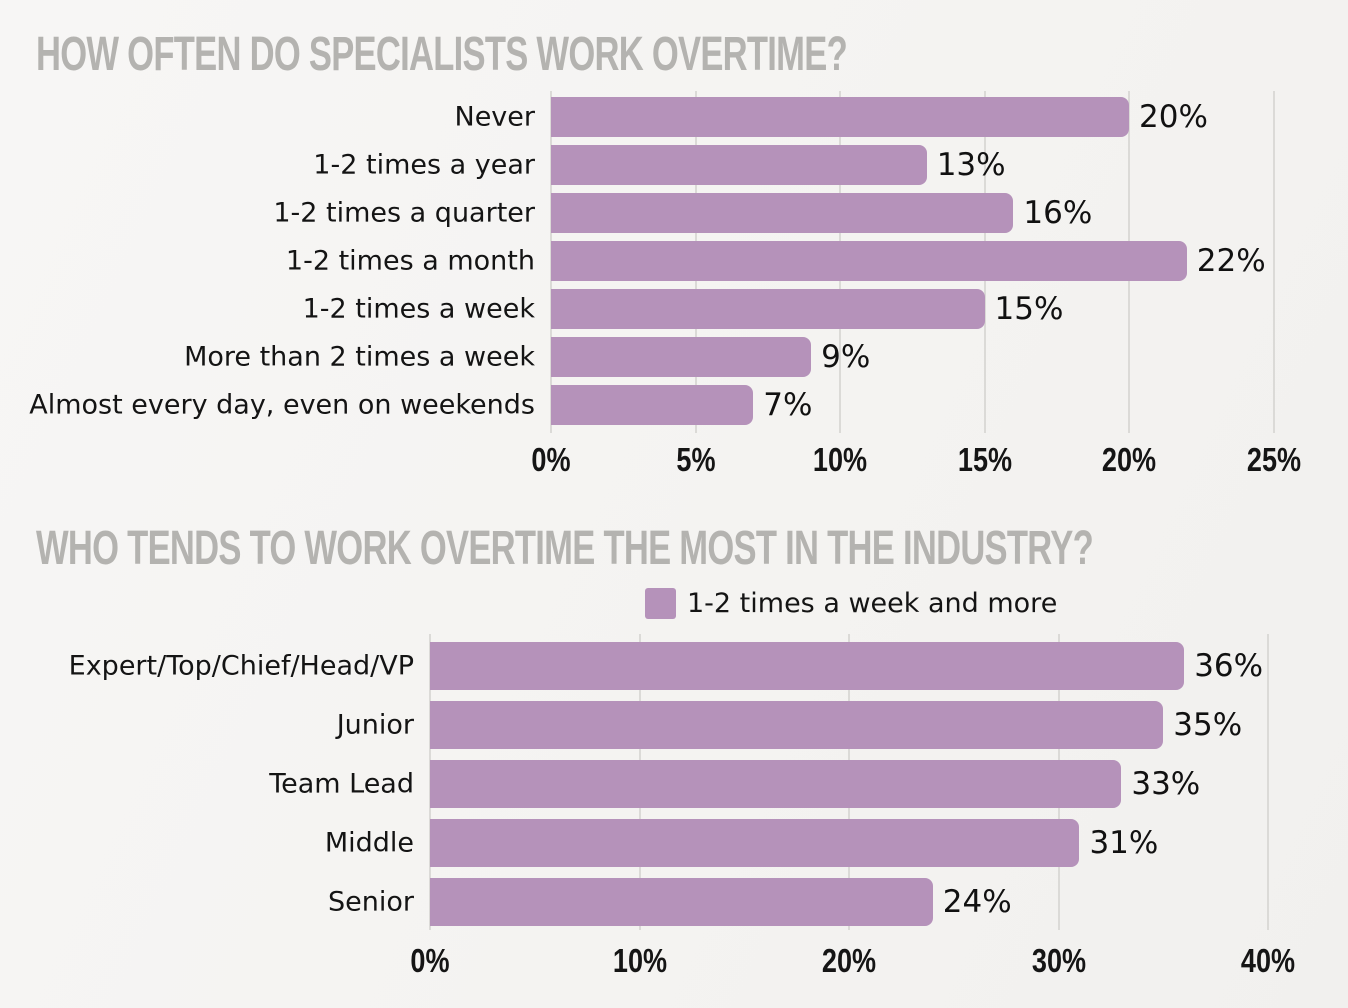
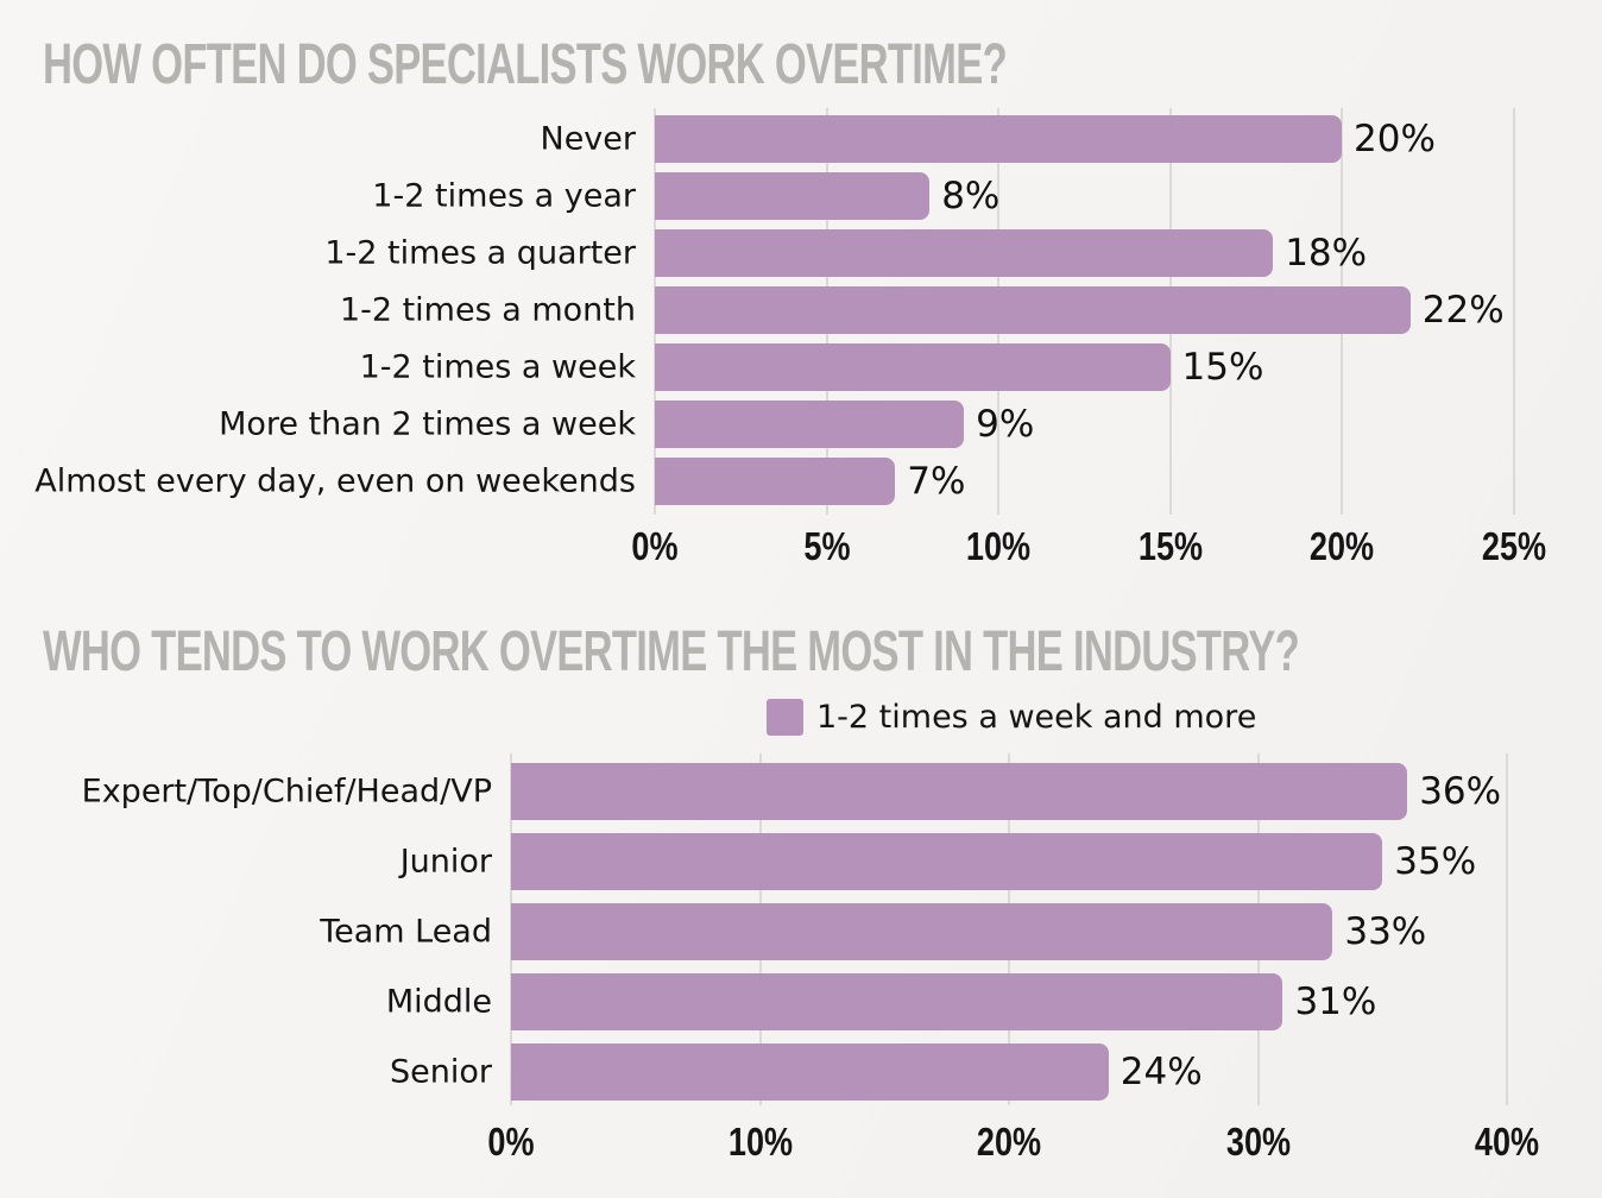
HOW OFTEN DO SPECIALISTS WORK OVERTIME?/1-2 times a year: 13% -> 8%
HOW OFTEN DO SPECIALISTS WORK OVERTIME?/1-2 times a quarter: 16% -> 18%
